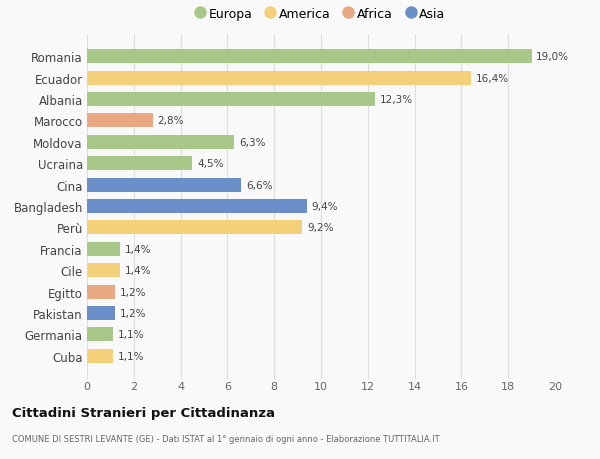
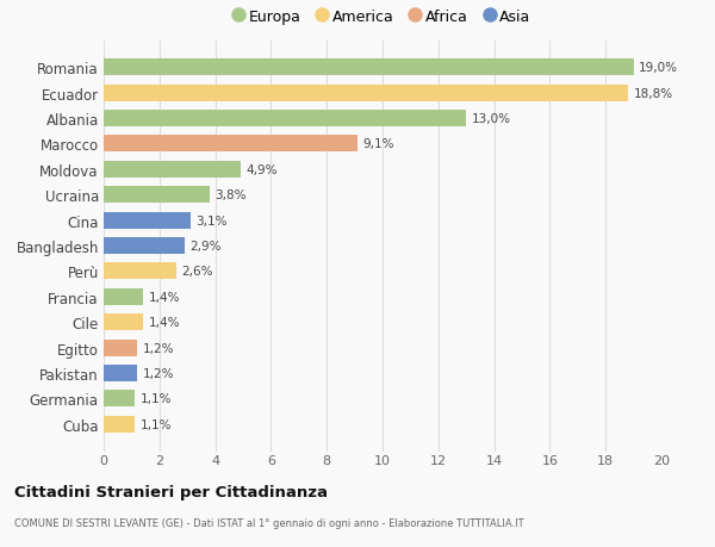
Ecuador: 16,4% -> 18,8%
Albania: 12,3% -> 13,0%
Marocco: 2,8% -> 9,1%
Moldova: 6,3% -> 4,9%
Ucraina: 4,5% -> 3,8%
Cina: 6,6% -> 3,1%
Bangladesh: 9,4% -> 2,9%
Perù: 9,2% -> 2,6%
